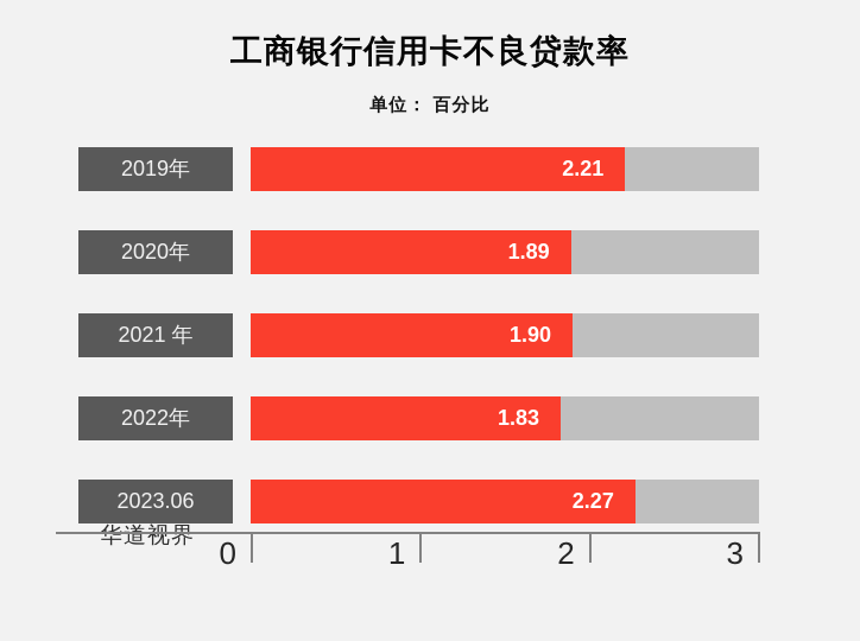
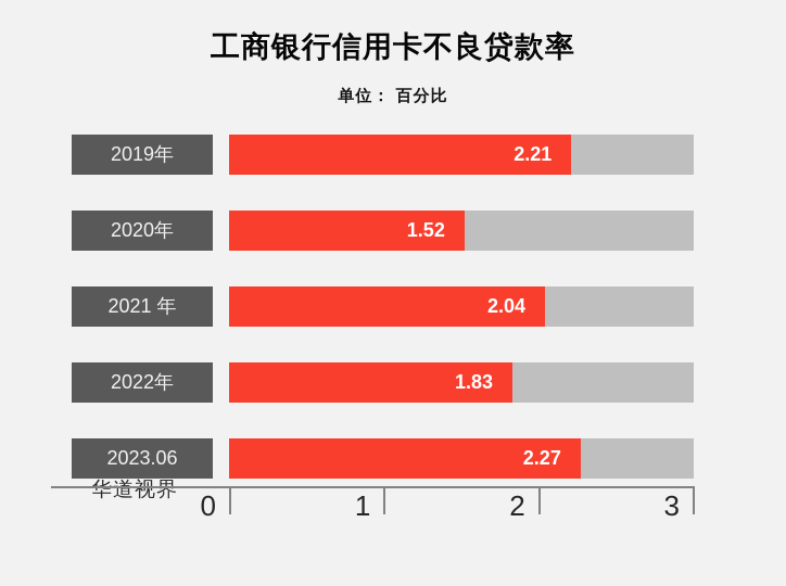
2020年: 1.89 -> 1.52
2021 年: 1.90 -> 2.04
